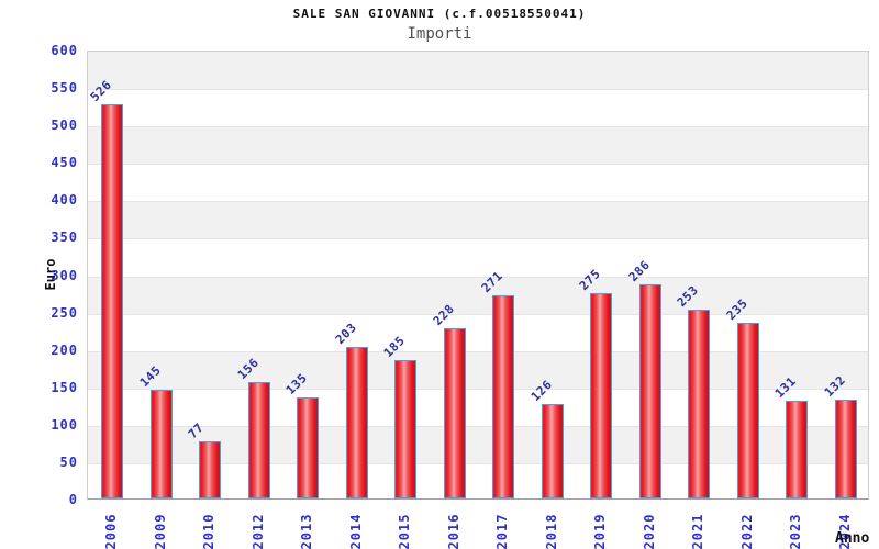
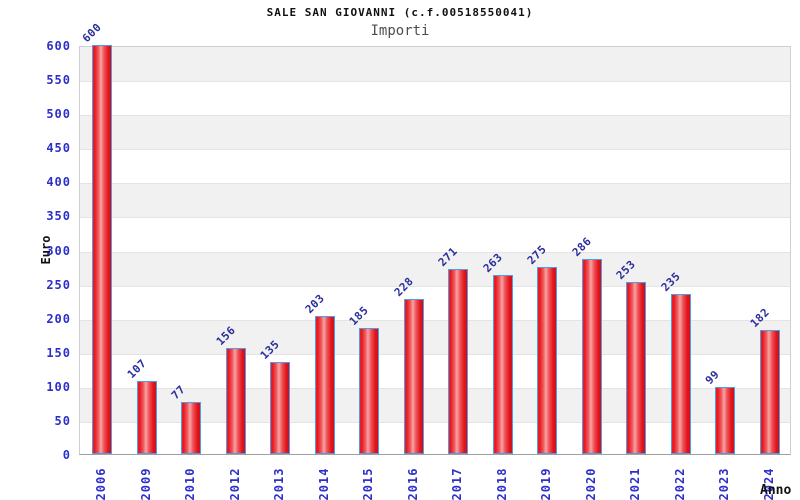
2006: 526 -> 600
2009: 145 -> 107
2018: 126 -> 263
2023: 131 -> 99
2024: 132 -> 182
